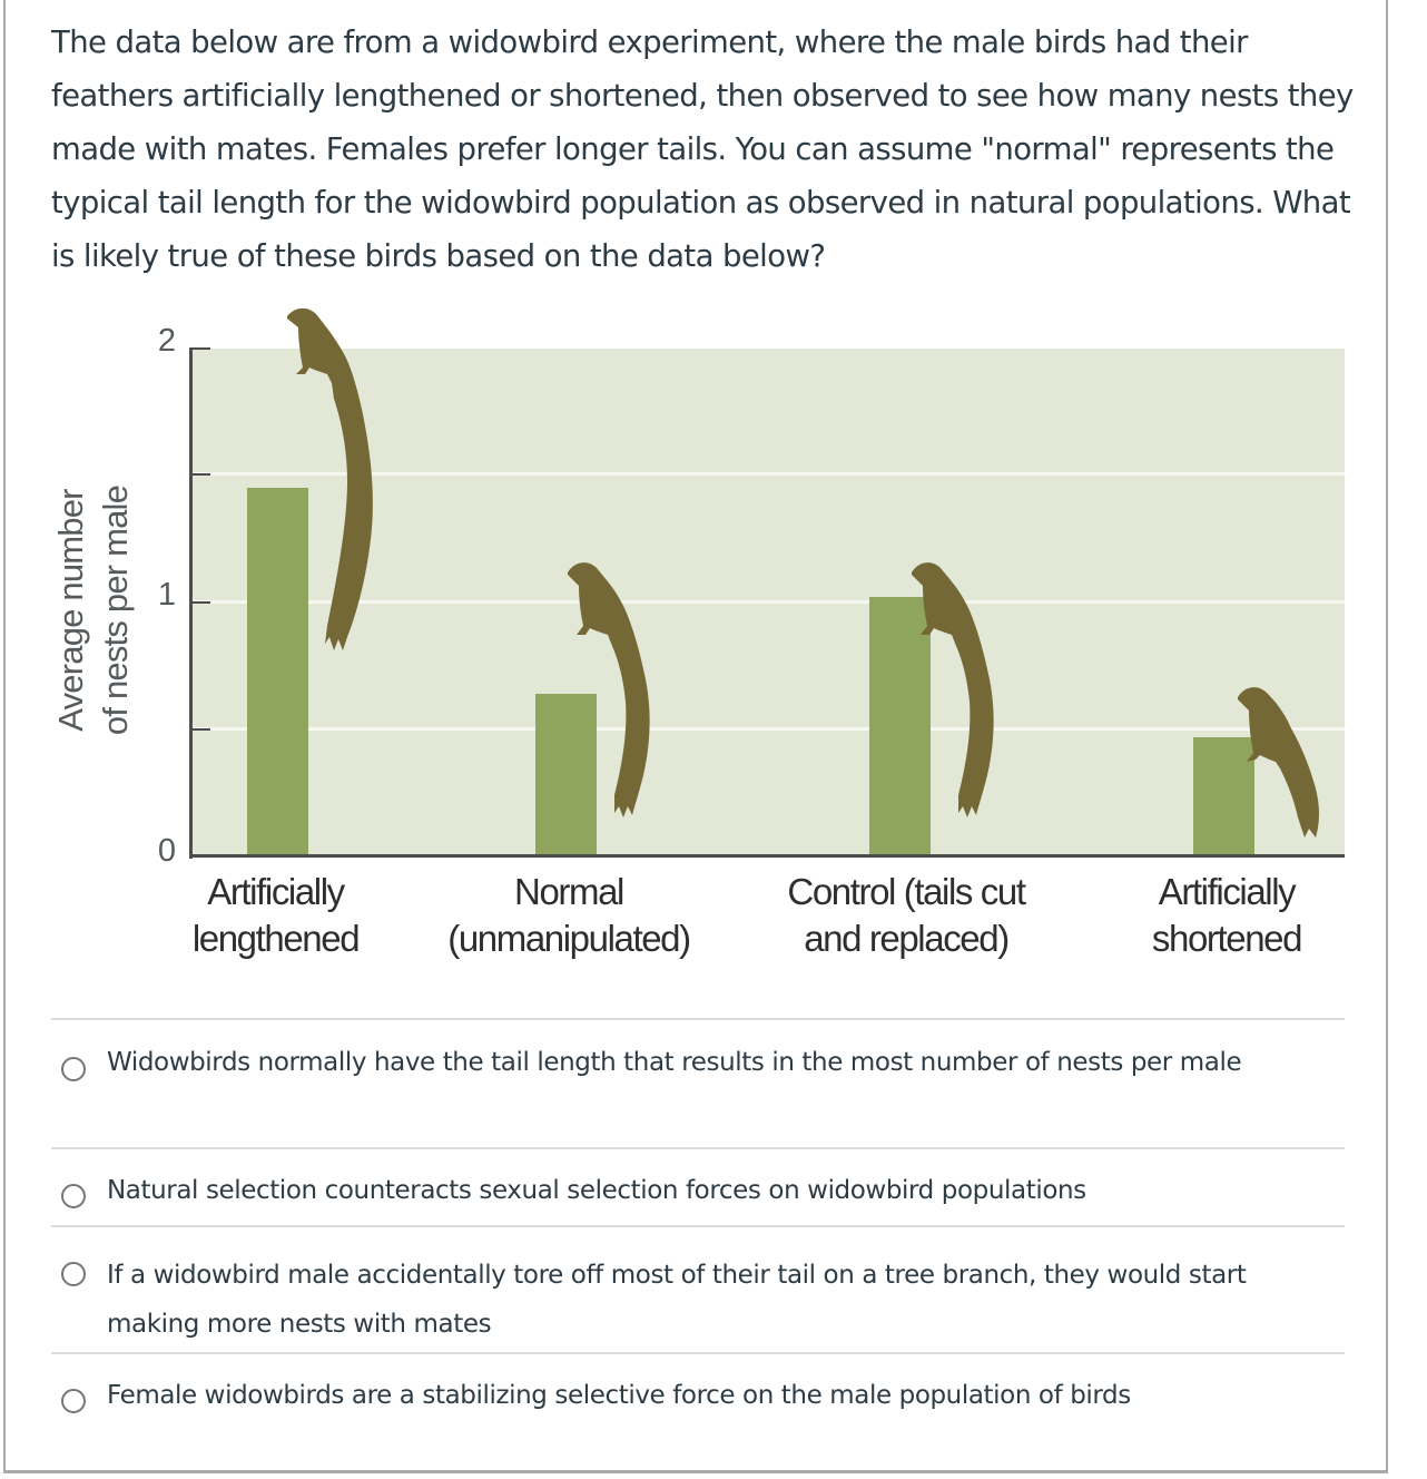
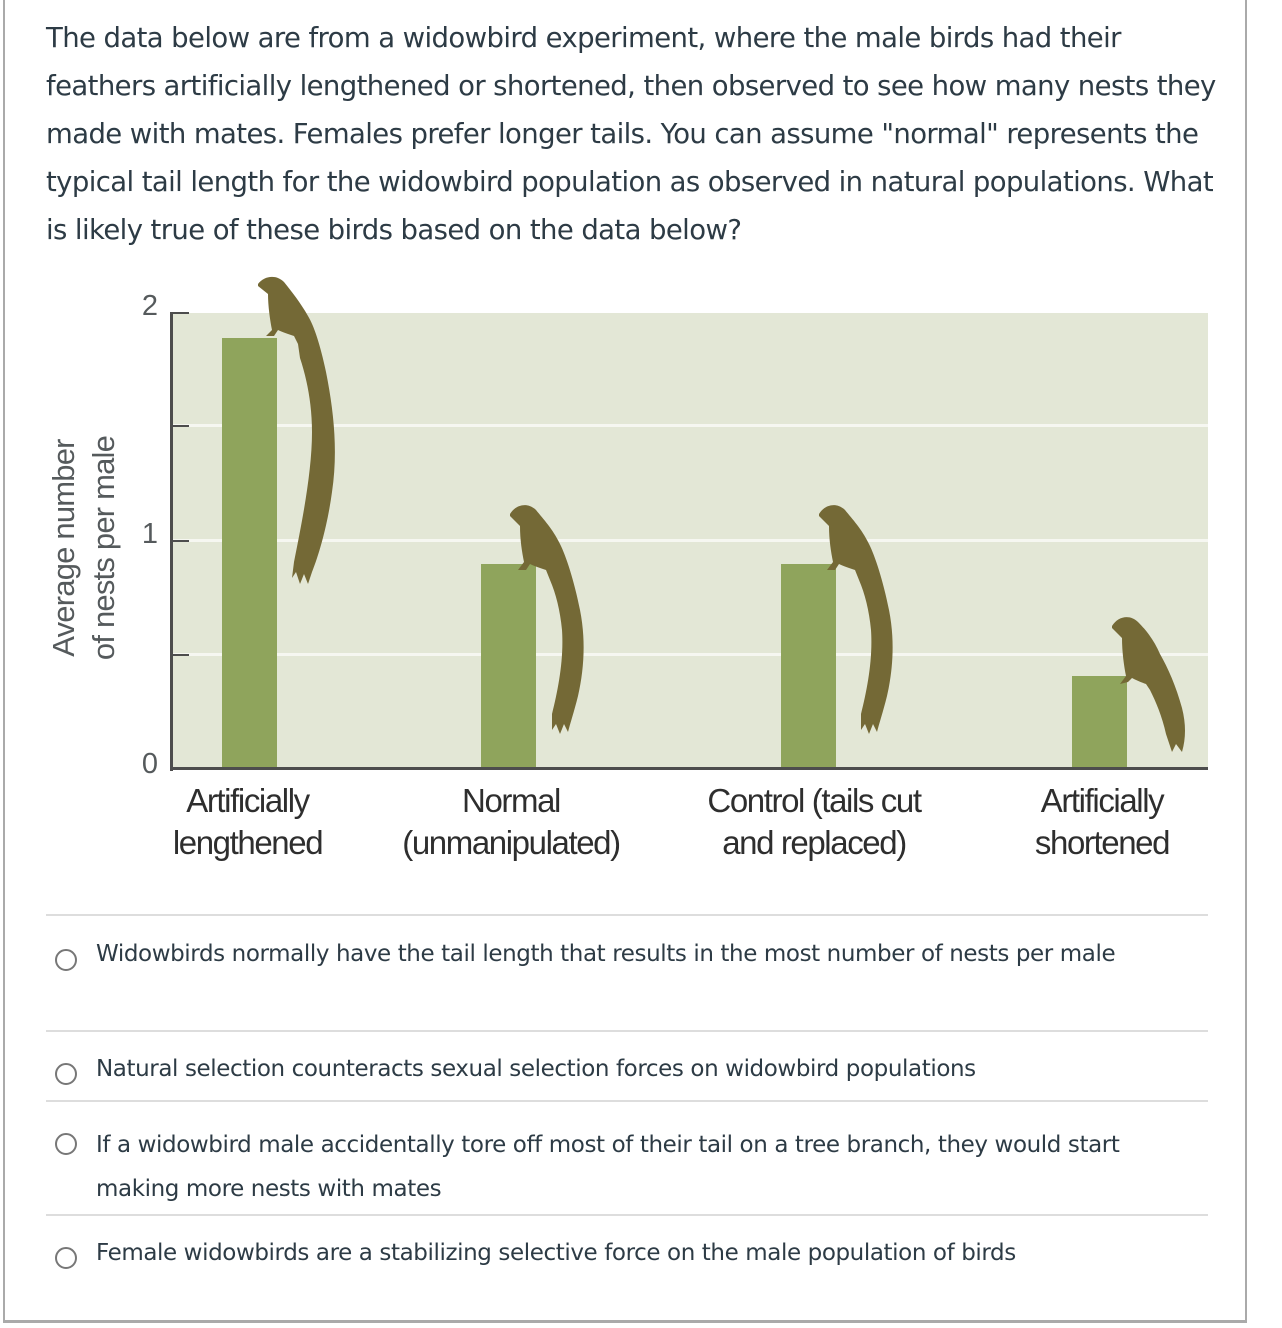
Artificially lengthened: 1.45 -> 1.89
Normal (unmanipulated): 0.64 -> 0.90
Control (tails cut and replaced): 1.02 -> 0.90
Artificially shortened: 0.47 -> 0.41
